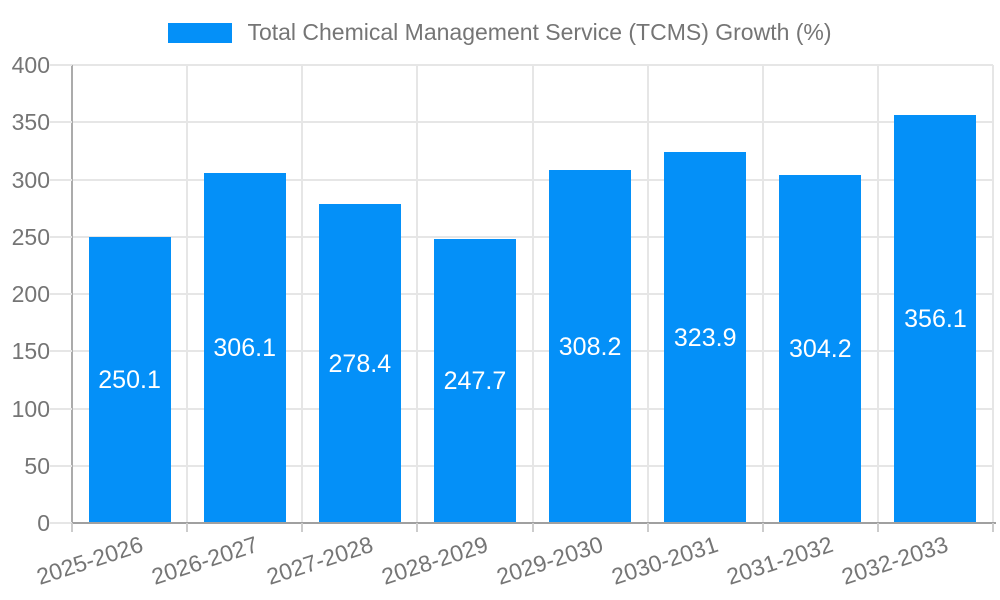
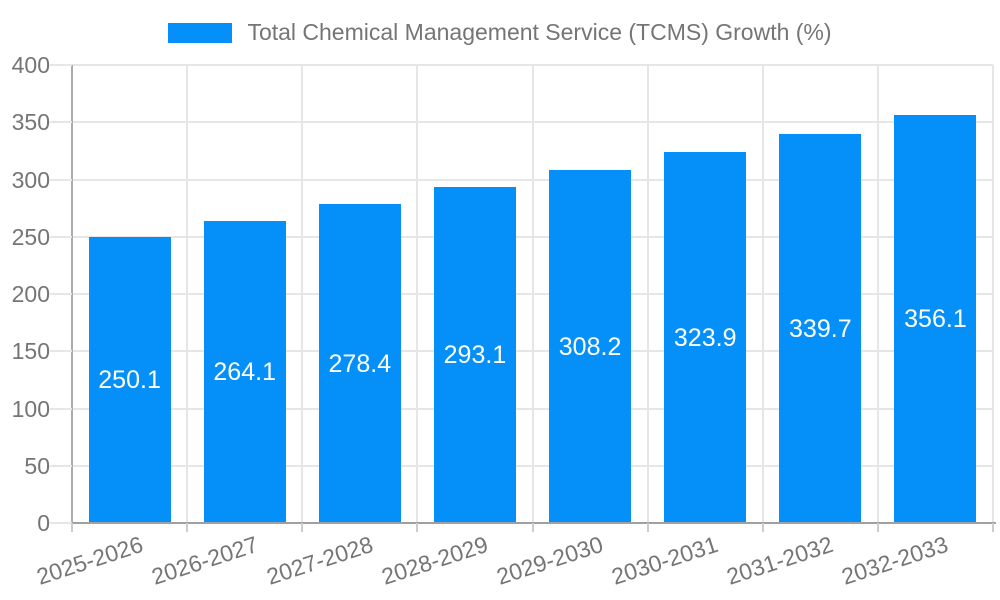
2026-2027: 306.1 -> 264.1
2028-2029: 247.7 -> 293.1
2031-2032: 304.2 -> 339.7
